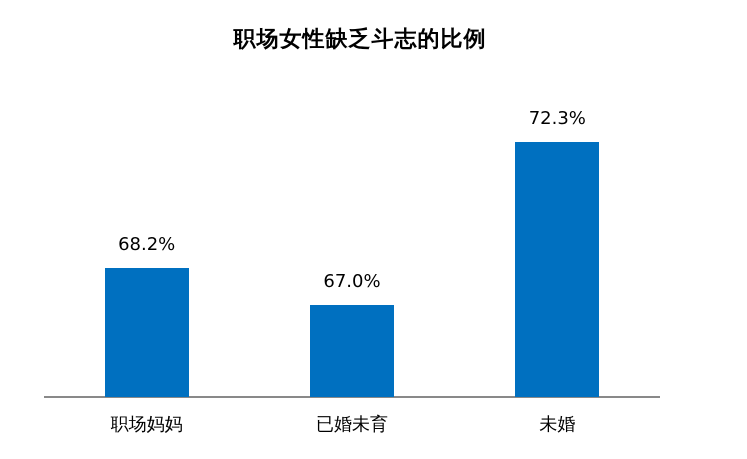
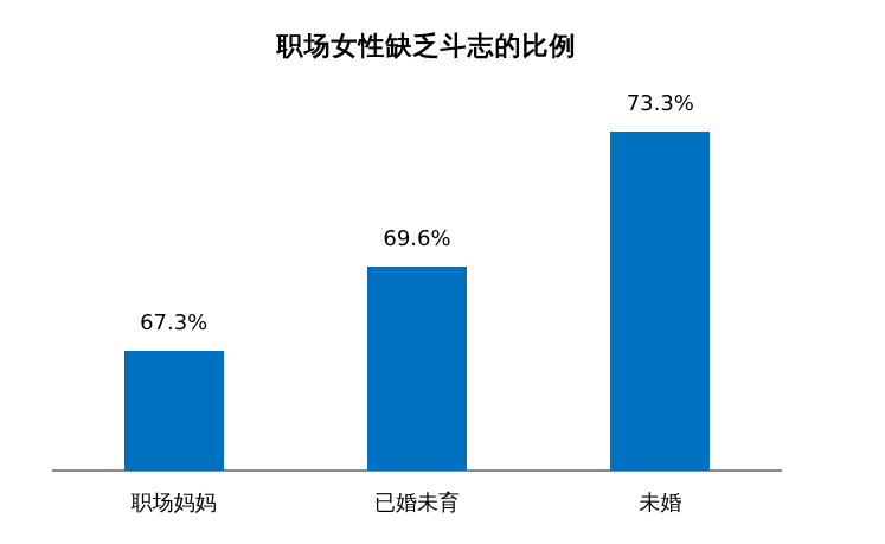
职场妈妈: 68.2% -> 67.3%
已婚未育: 67.0% -> 69.6%
未婚: 72.3% -> 73.3%
